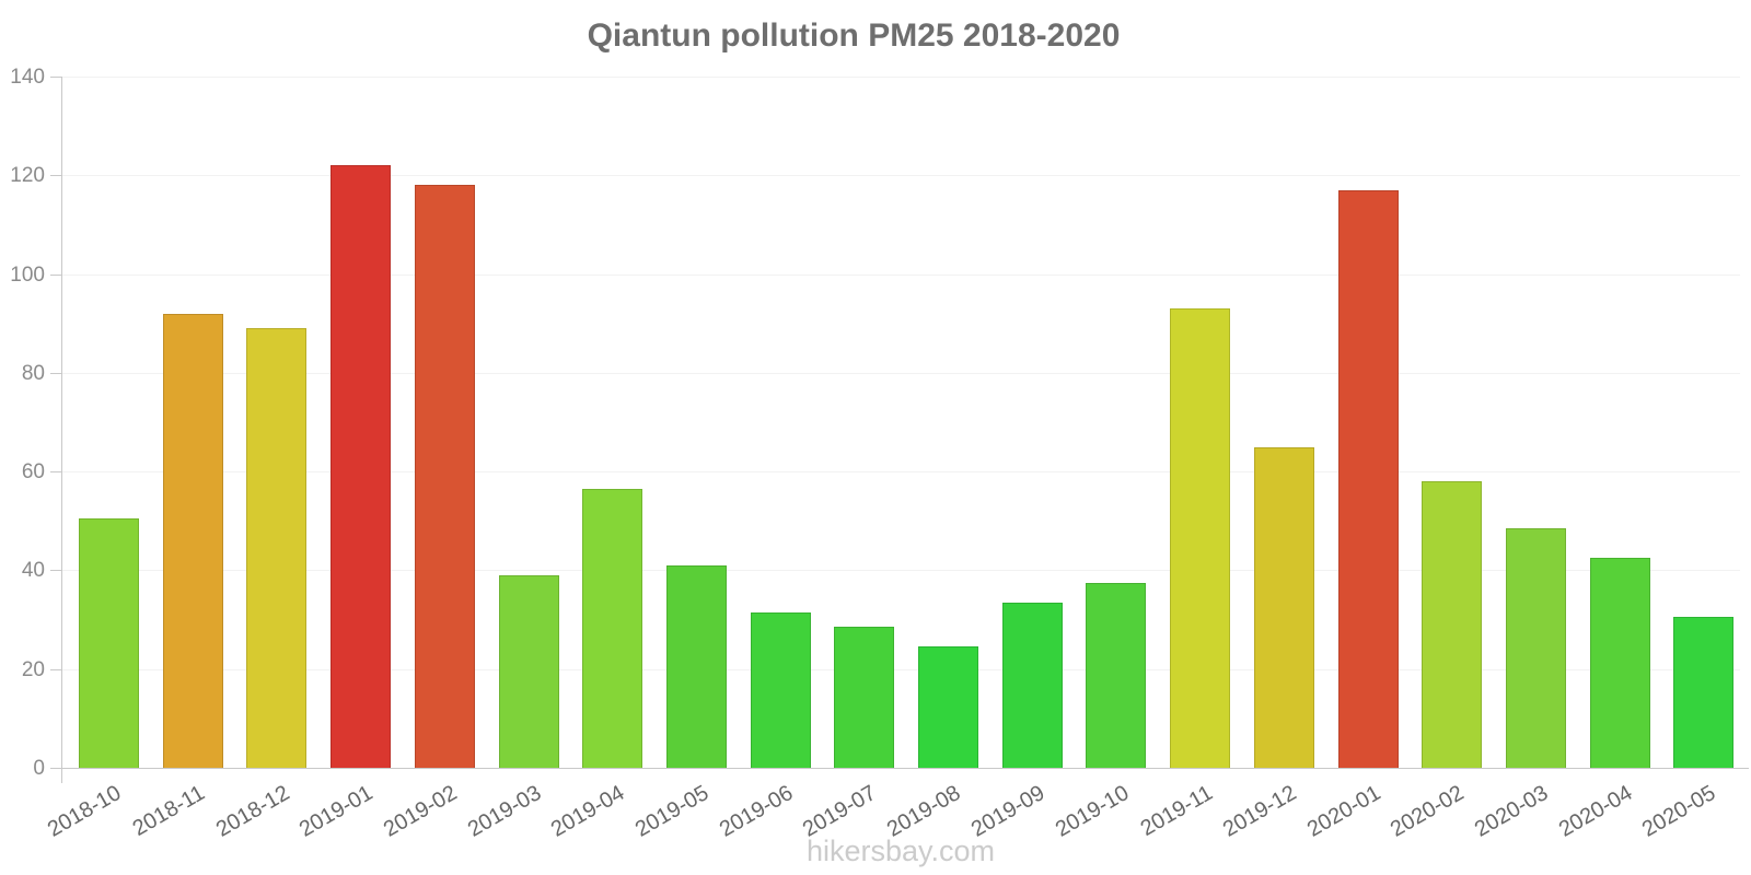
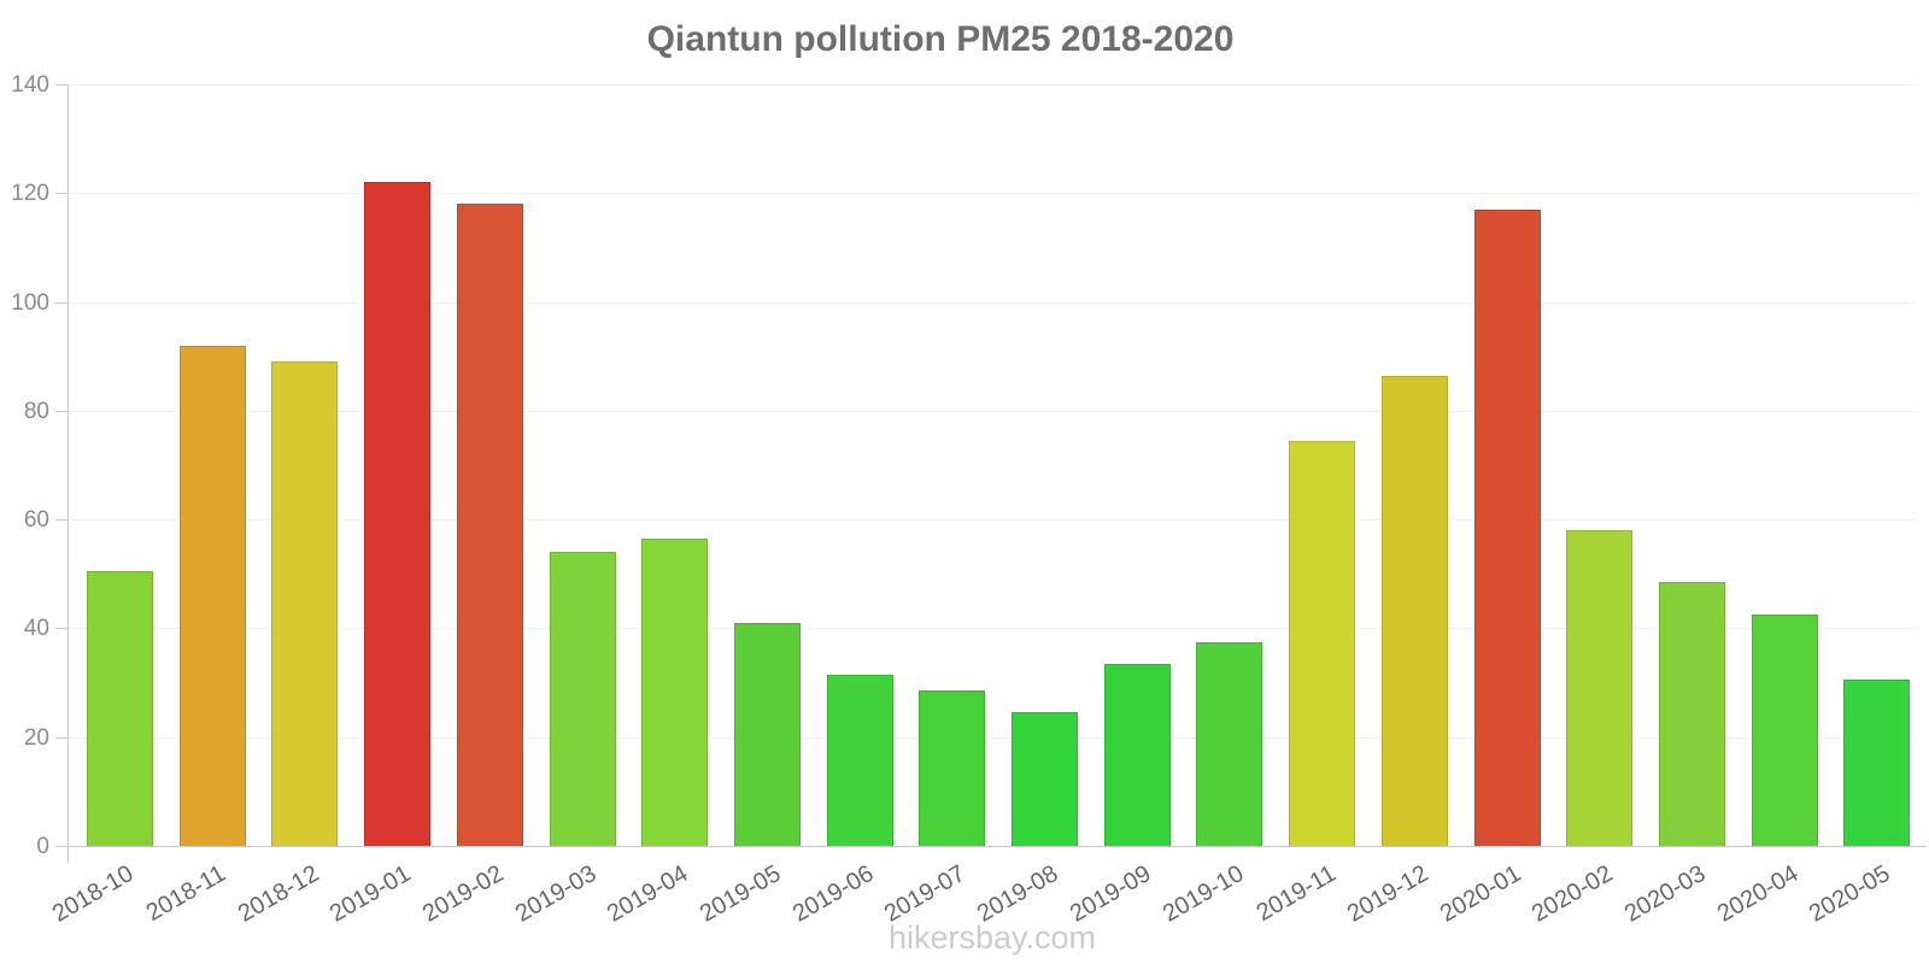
2019-03: 39 -> 54
2019-11: 93 -> 74
2019-12: 65 -> 86
